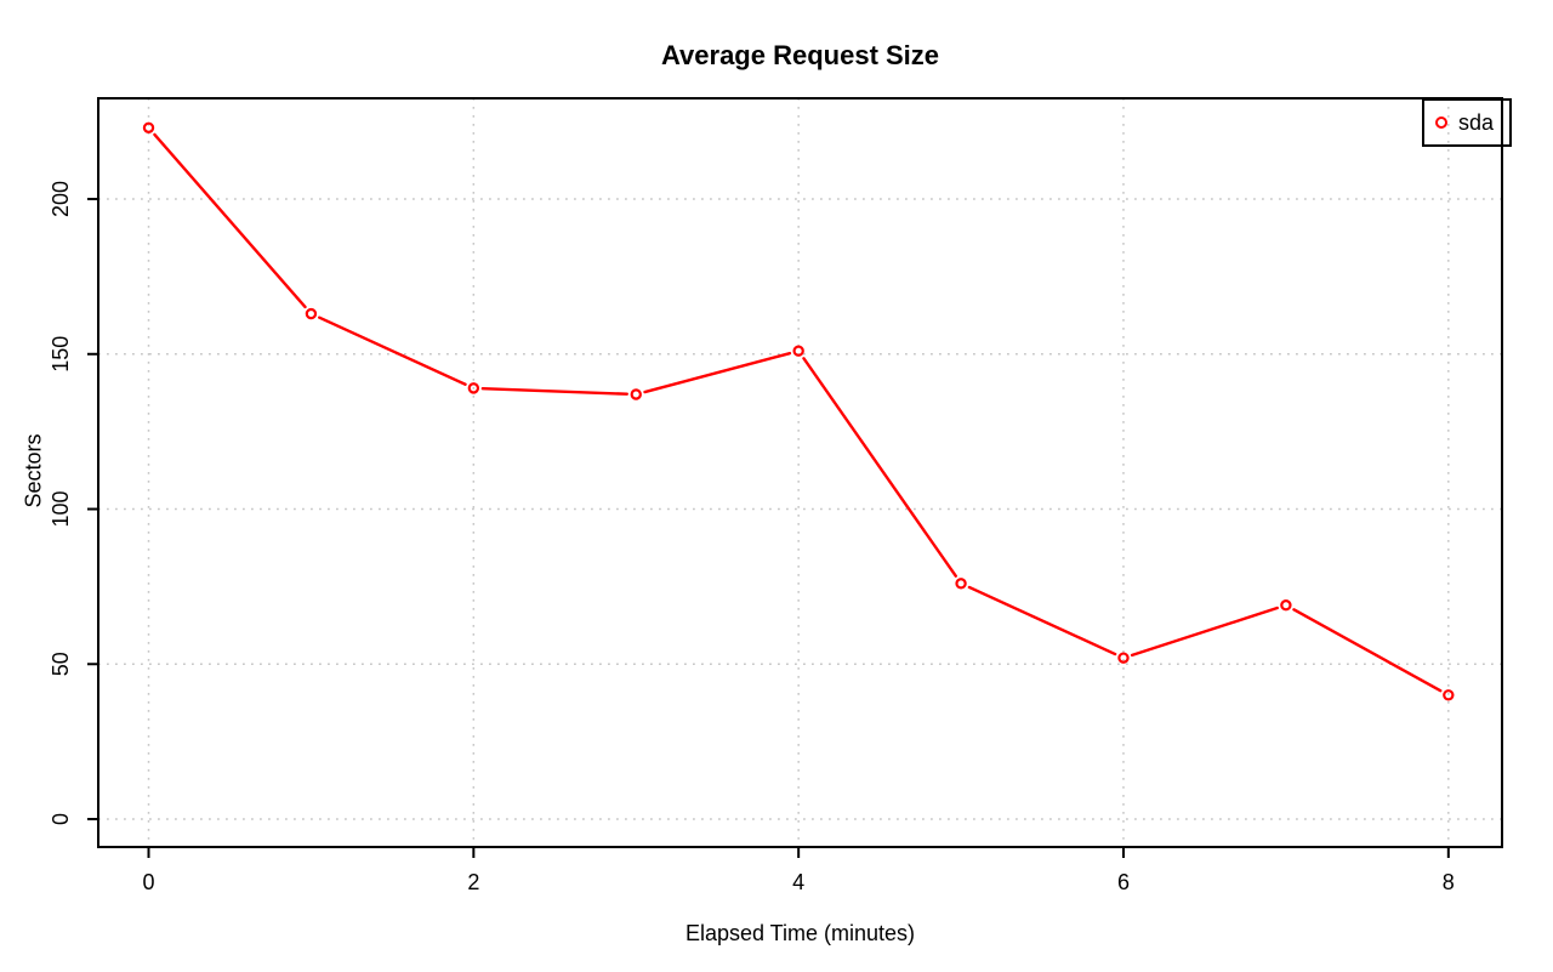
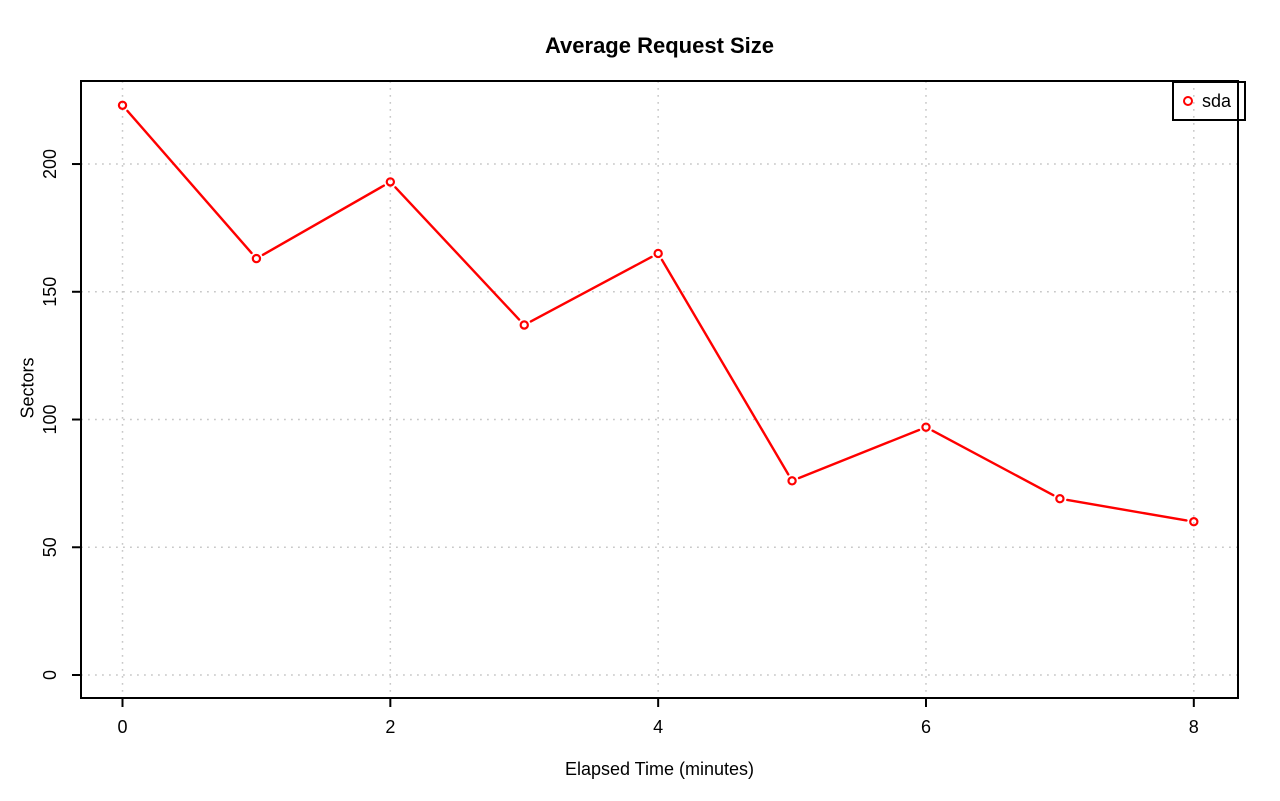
2: 139 -> 193
4: 151 -> 165
6: 52 -> 97
8: 40 -> 60
